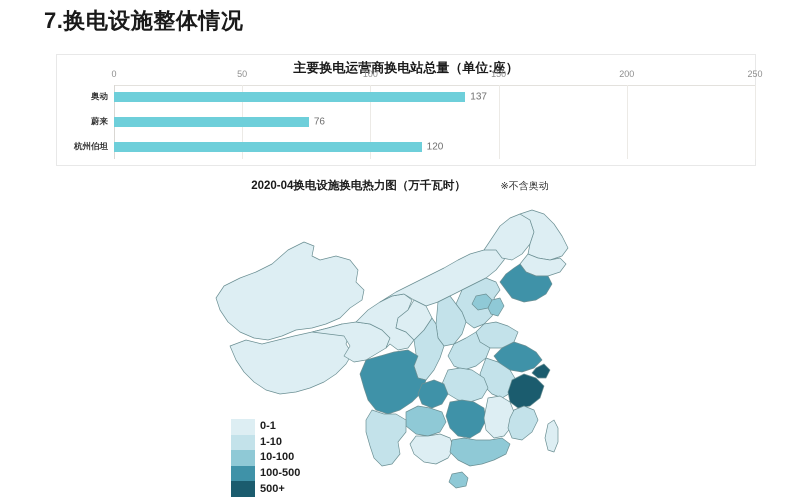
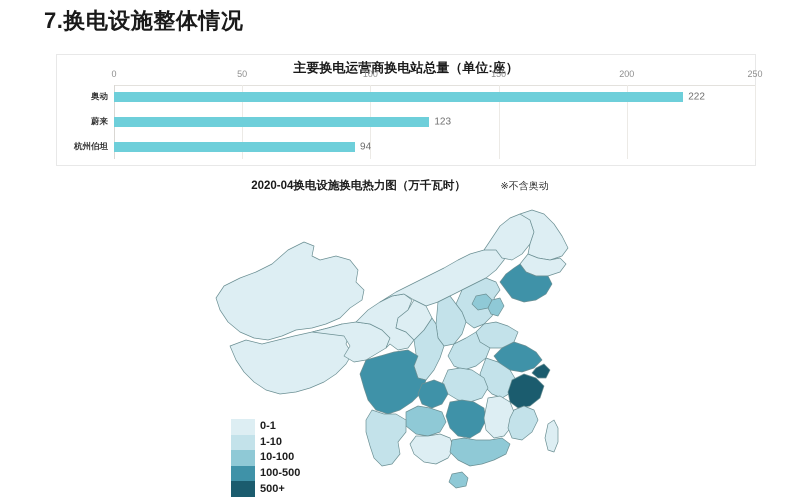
奥动: 137 -> 222
蔚来: 76 -> 123
杭州伯坦: 120 -> 94
